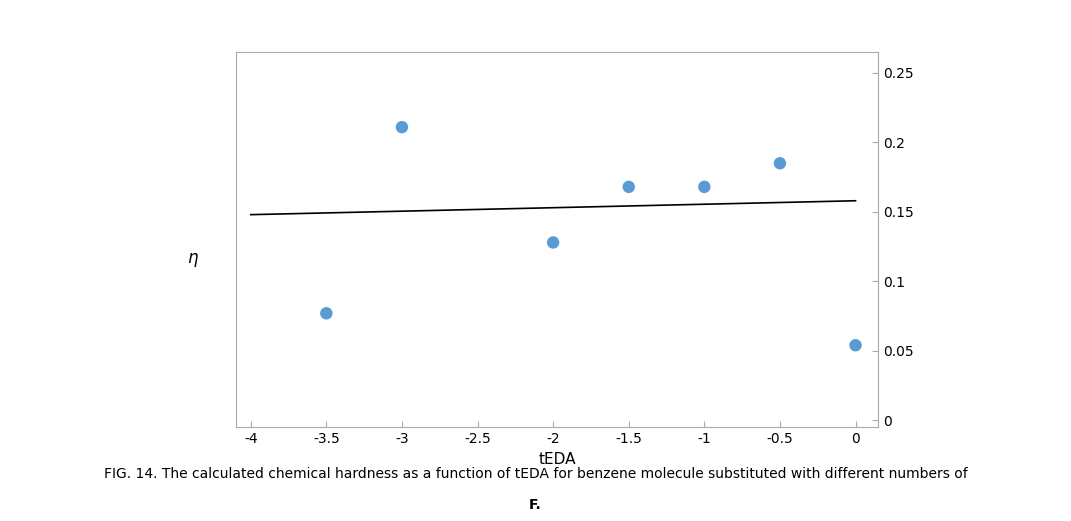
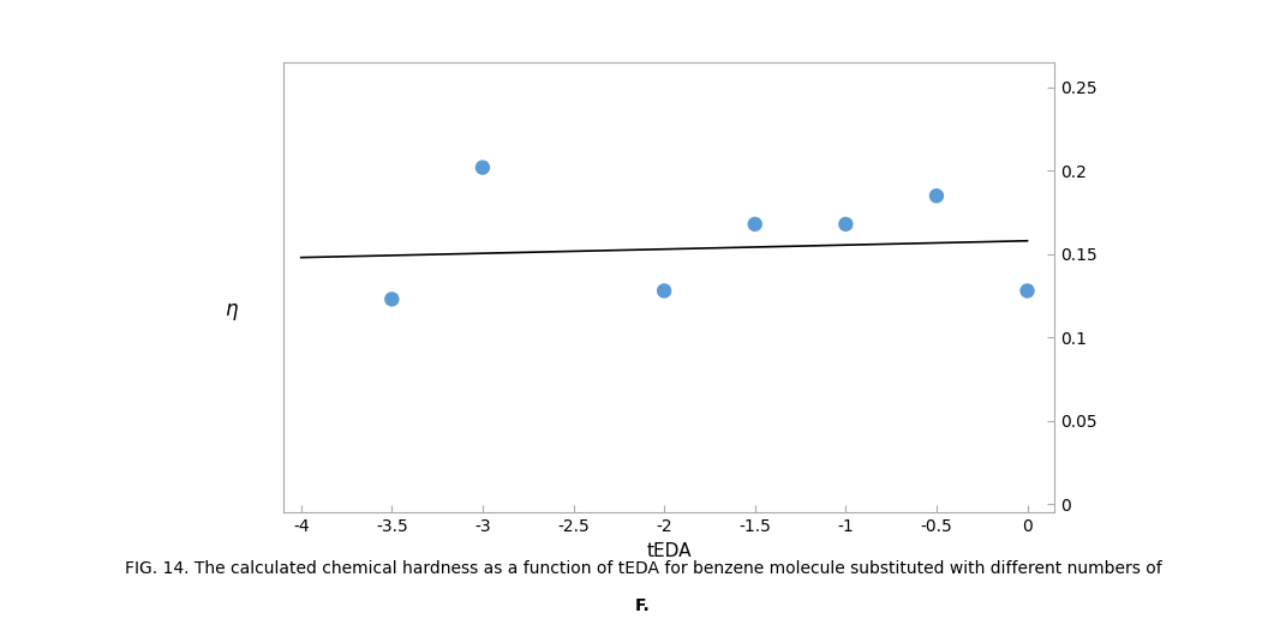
-3.5: 0.077 -> 0.123
-3: 0.211 -> 0.202
0: 0.054 -> 0.128
